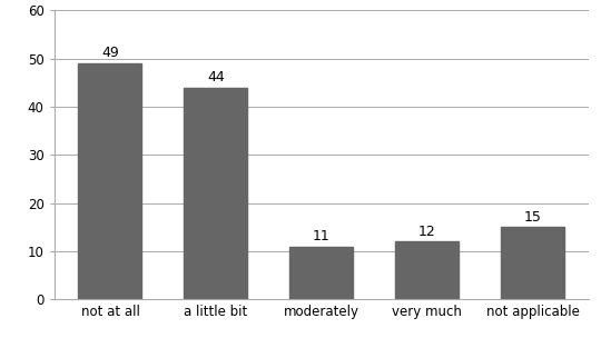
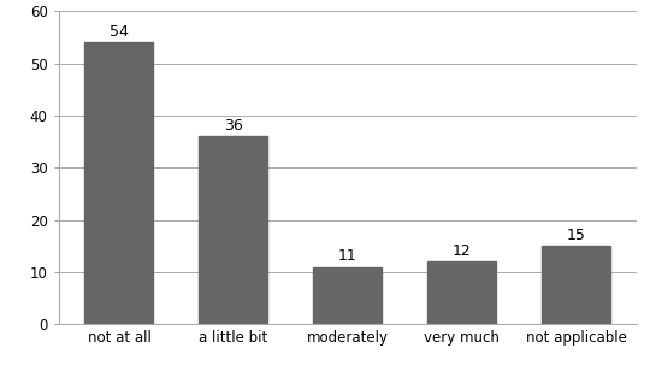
not at all: 49 -> 54
a little bit: 44 -> 36
